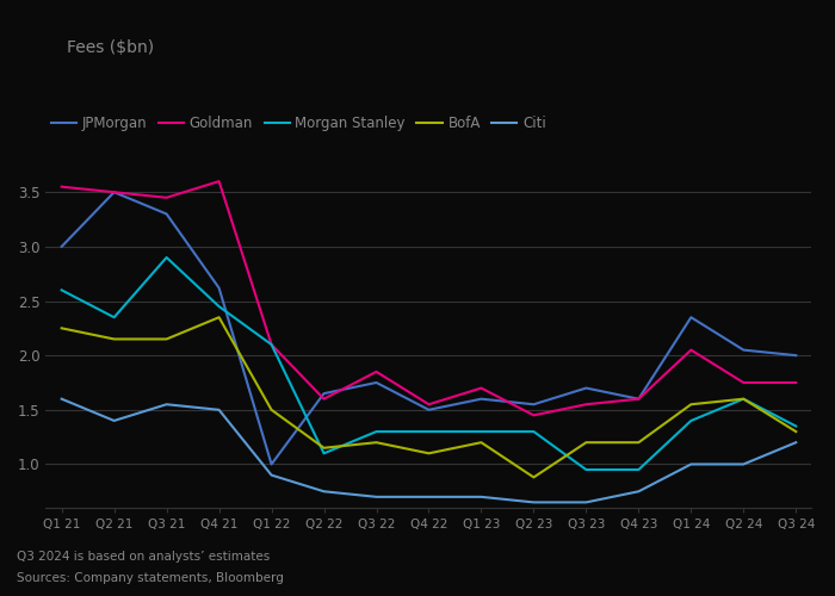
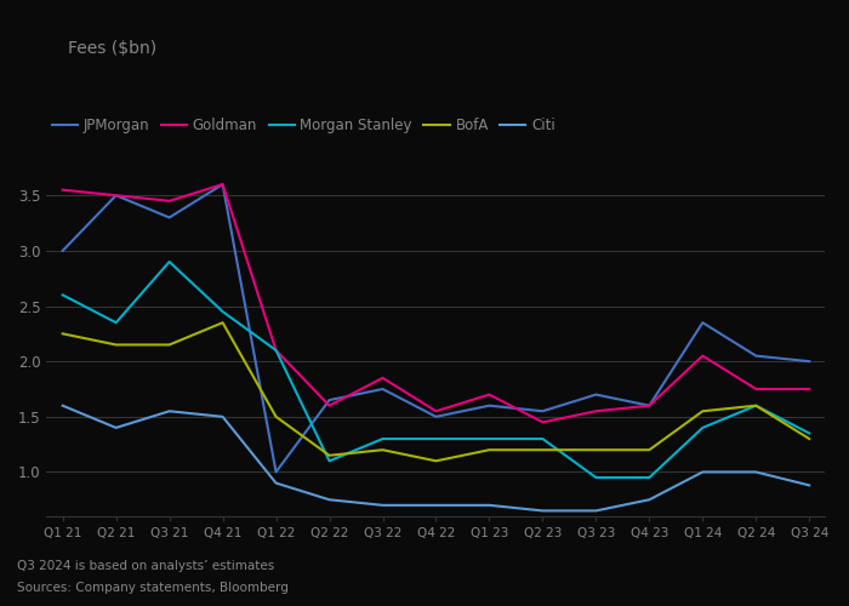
JPMorgan/Q4 21: 2.62 -> 3.60
BofA/Q2 23: 0.88 -> 1.20
Citi/Q3 24: 1.20 -> 0.88
